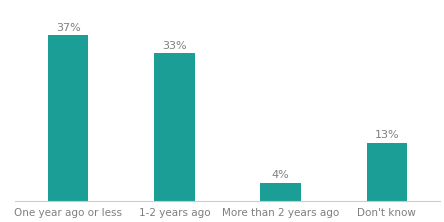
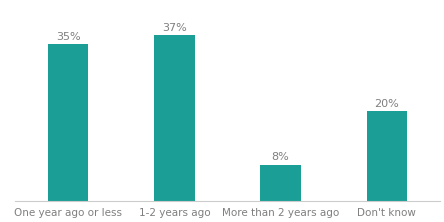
One year ago or less: 37% -> 35%
1-2 years ago: 33% -> 37%
More than 2 years ago: 4% -> 8%
Don't know: 13% -> 20%
